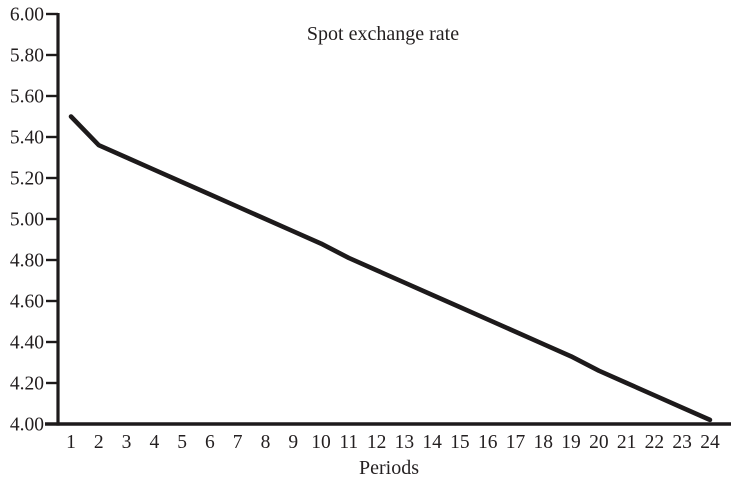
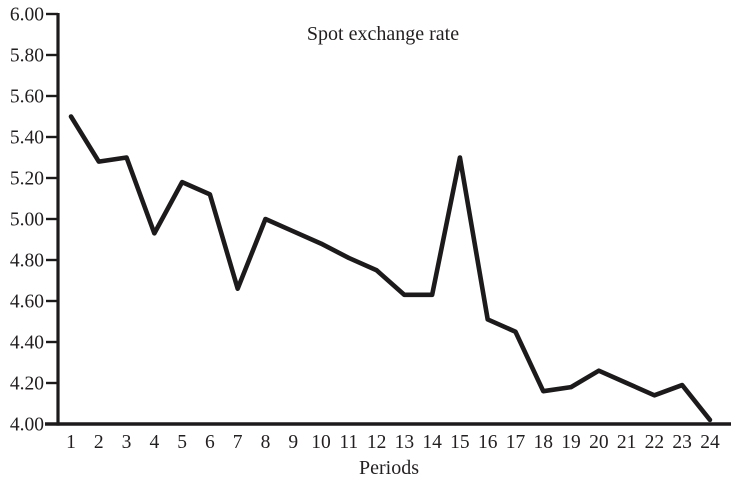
2: 5.36 -> 5.28
4: 5.24 -> 4.93
7: 5.06 -> 4.66
13: 4.69 -> 4.63
15: 4.57 -> 5.30
18: 4.39 -> 4.16
19: 4.33 -> 4.18
23: 4.08 -> 4.19
